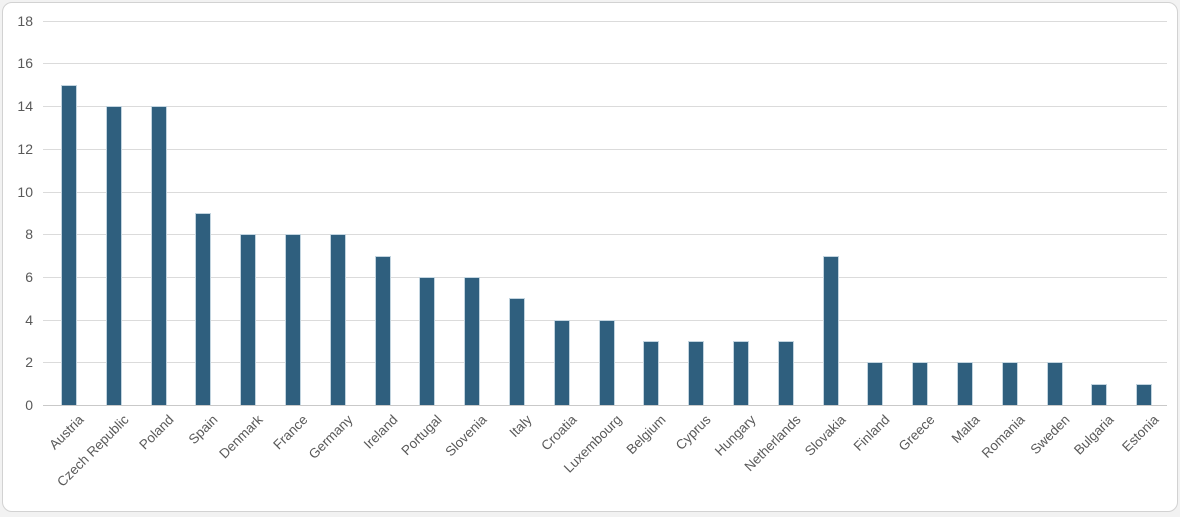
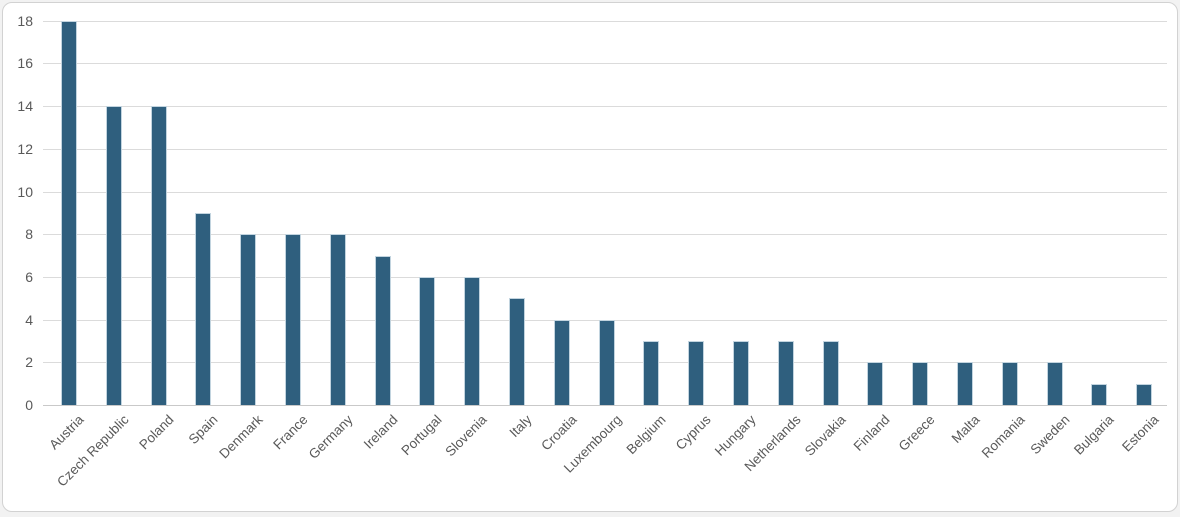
Austria: 15 -> 18
Slovakia: 7 -> 3
